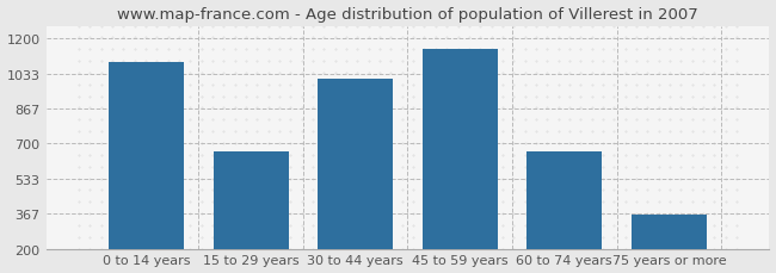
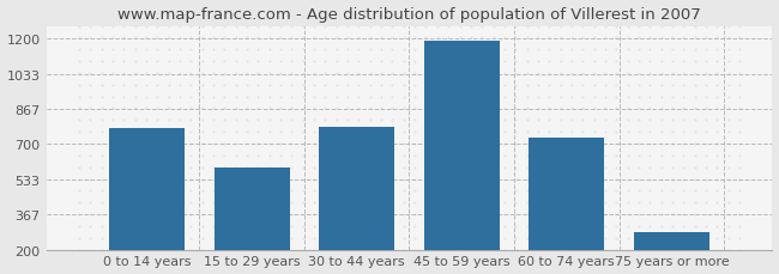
0 to 14 years: 1090 -> 780
15 to 29 years: 660 -> 590
30 to 44 years: 1010 -> 780
45 to 59 years: 1150 -> 1190
60 to 74 years: 660 -> 730
75 years or more: 360 -> 280
